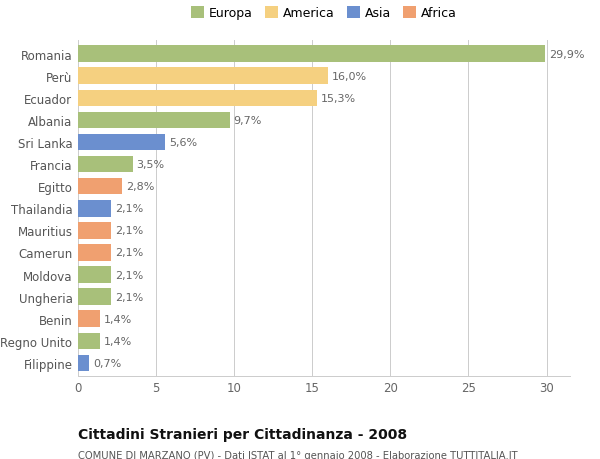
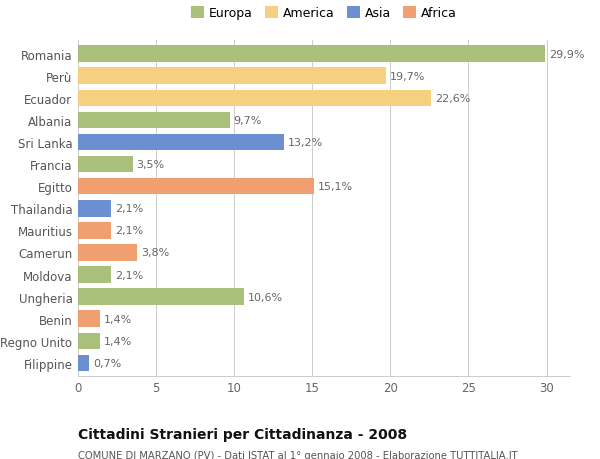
Perù: 16,0% -> 19,7%
Ecuador: 15,3% -> 22,6%
Sri Lanka: 5,6% -> 13,2%
Egitto: 2,8% -> 15,1%
Camerun: 2,1% -> 3,8%
Ungheria: 2,1% -> 10,6%
